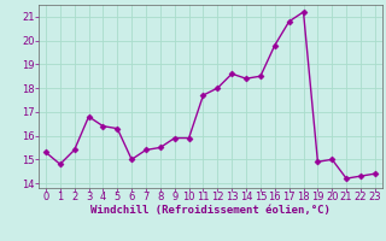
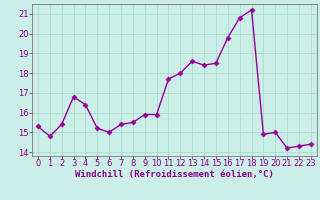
5: 16.3 -> 15.2
